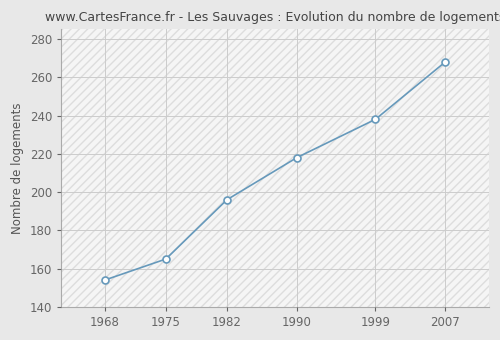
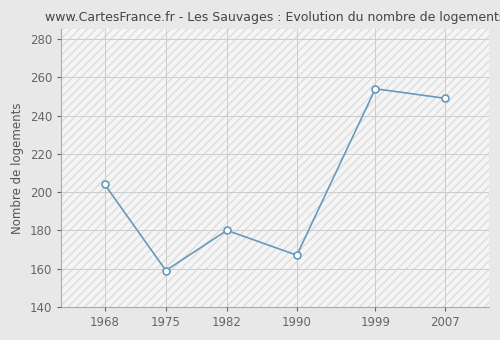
1968: 154 -> 204
1975: 165 -> 159
1982: 196 -> 180
1990: 218 -> 167
1999: 238 -> 254
2007: 268 -> 249
